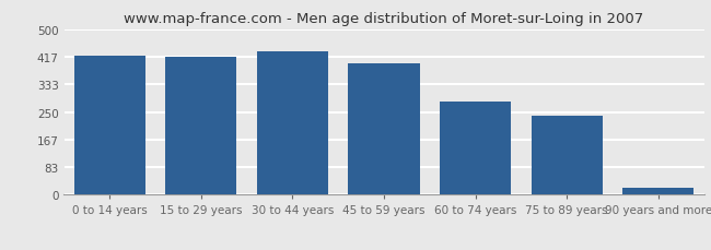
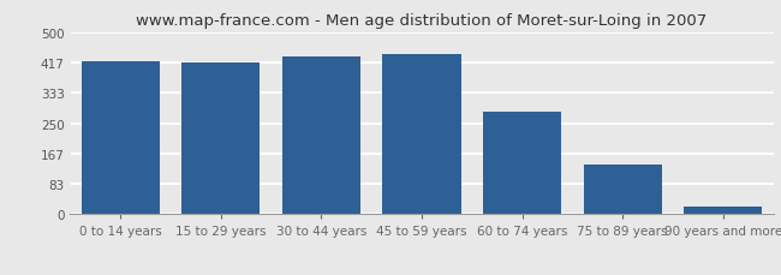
45 to 59 years: 395 -> 440
75 to 89 years: 240 -> 138
